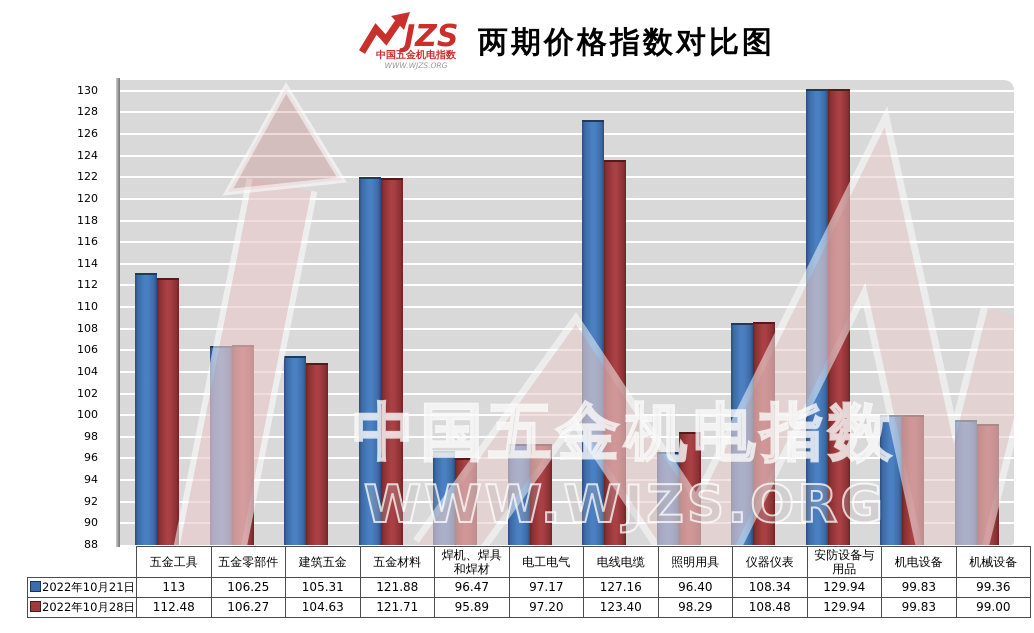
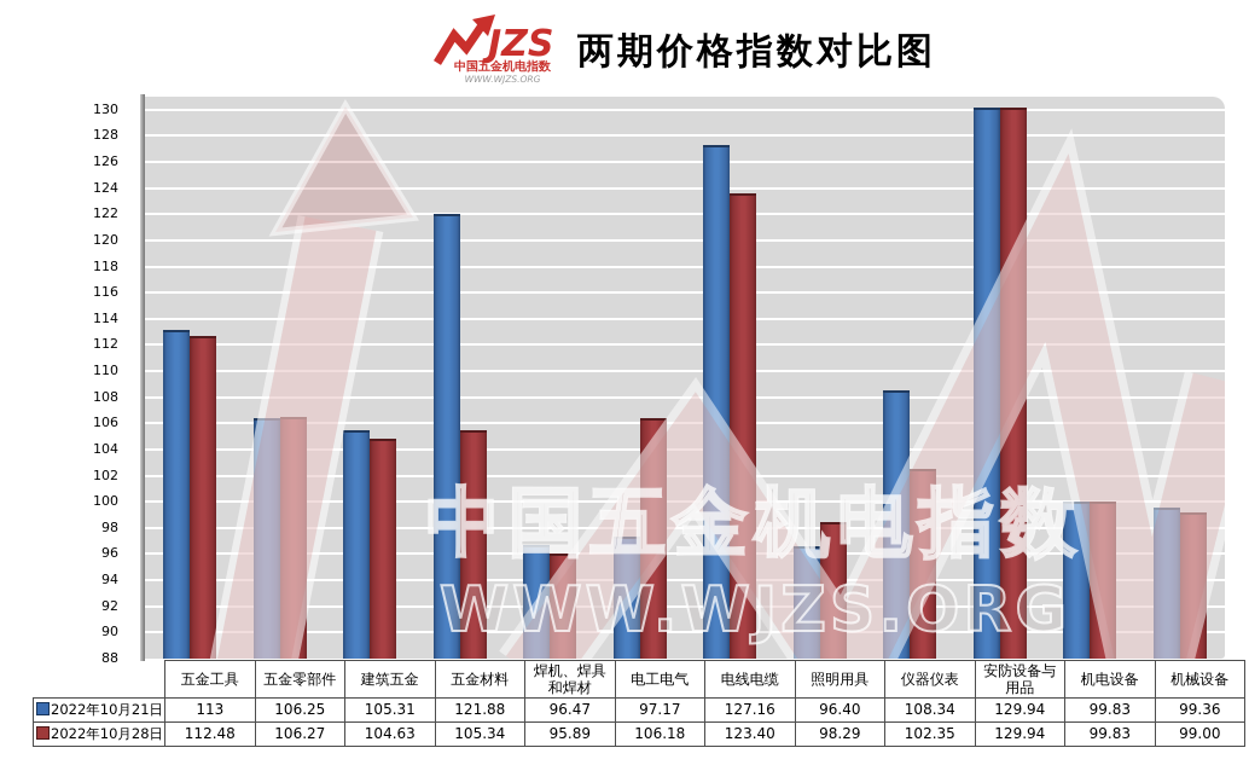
2022年10月28日/五金材料: 121.71 -> 105.34
2022年10月28日/电工电气: 97.20 -> 106.18
2022年10月28日/仪器仪表: 108.48 -> 102.35
